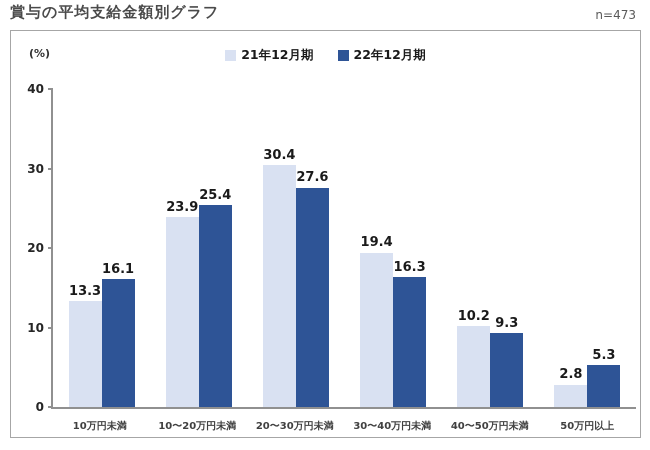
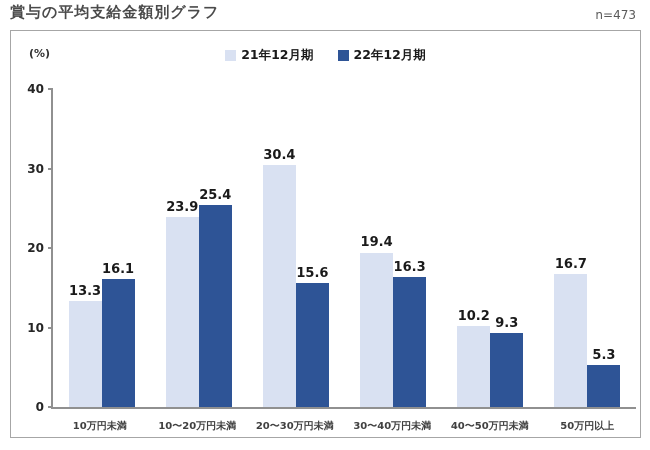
22年12月期/20〜30万円未満: 27.6 -> 15.6
21年12月期/50万円以上: 2.8 -> 16.7
